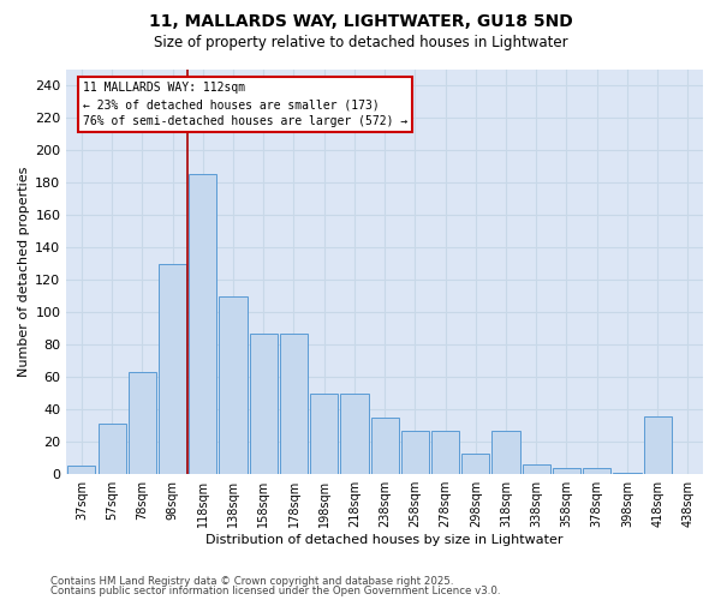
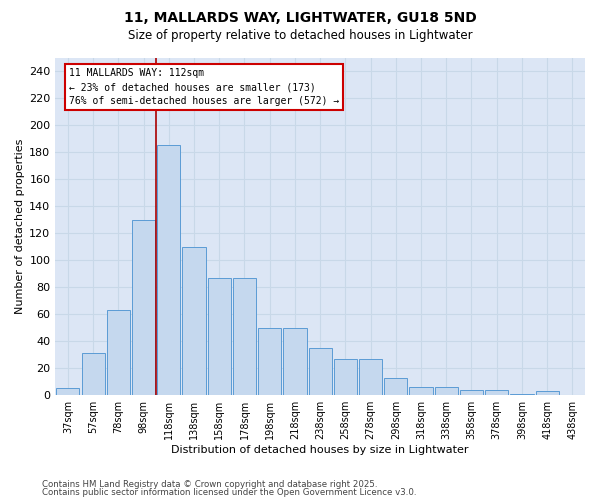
318sqm: 27 -> 6
418sqm: 36 -> 3
